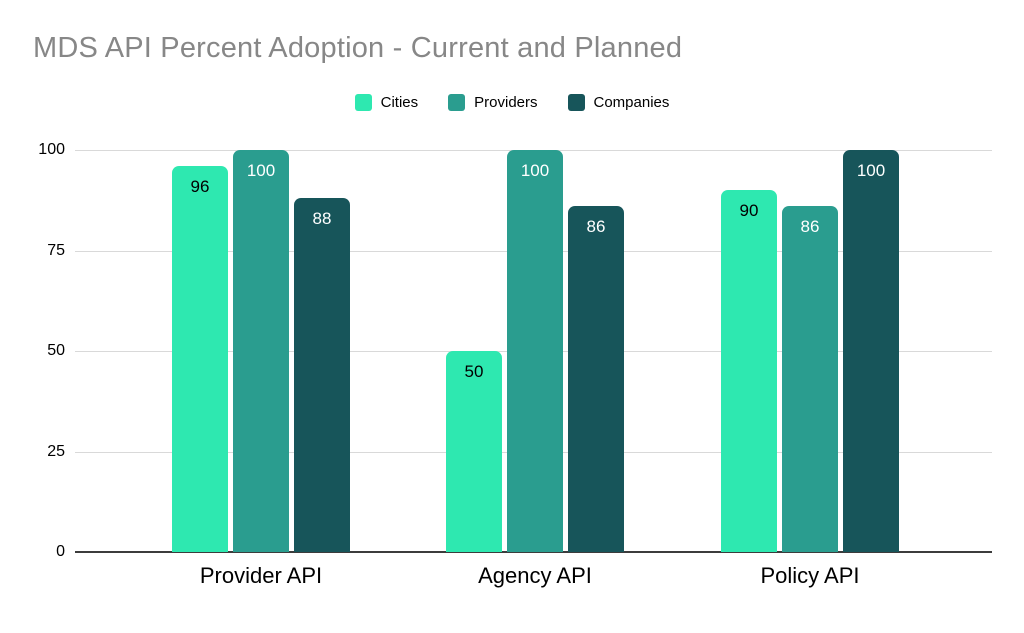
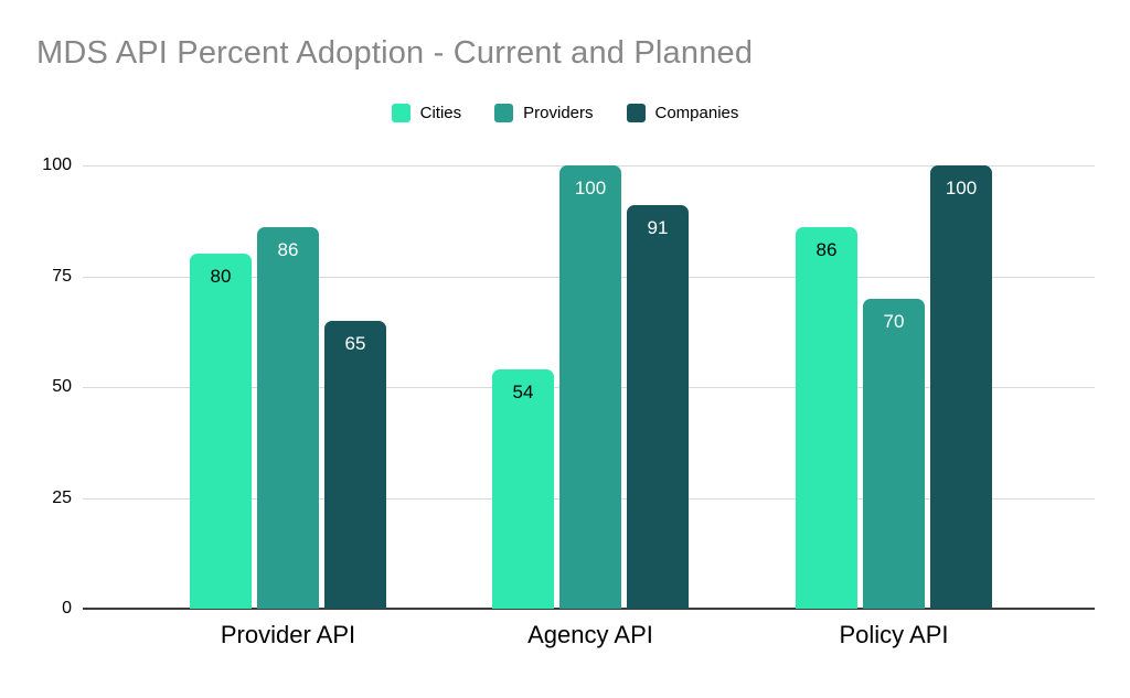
Cities/Provider API: 96 -> 80
Providers/Provider API: 100 -> 86
Companies/Provider API: 88 -> 65
Cities/Agency API: 50 -> 54
Companies/Agency API: 86 -> 91
Cities/Policy API: 90 -> 86
Providers/Policy API: 86 -> 70
